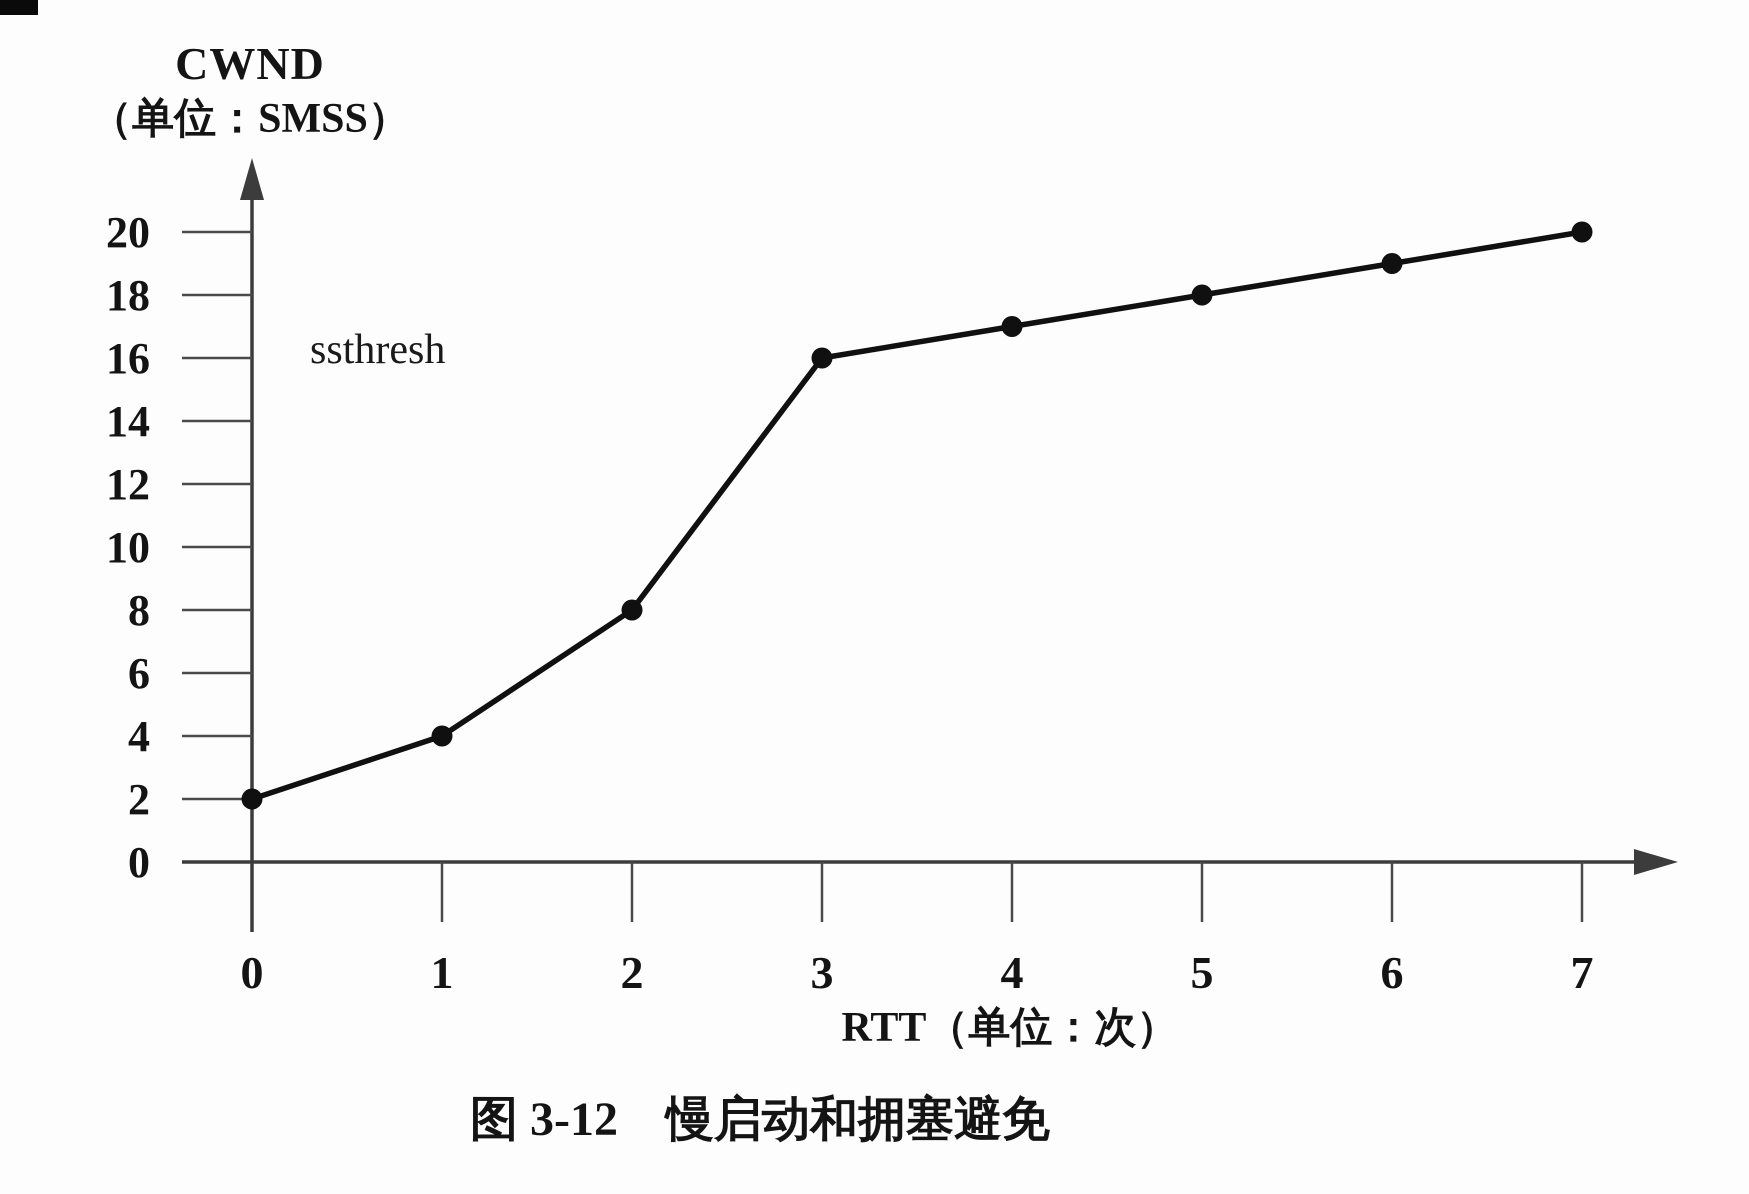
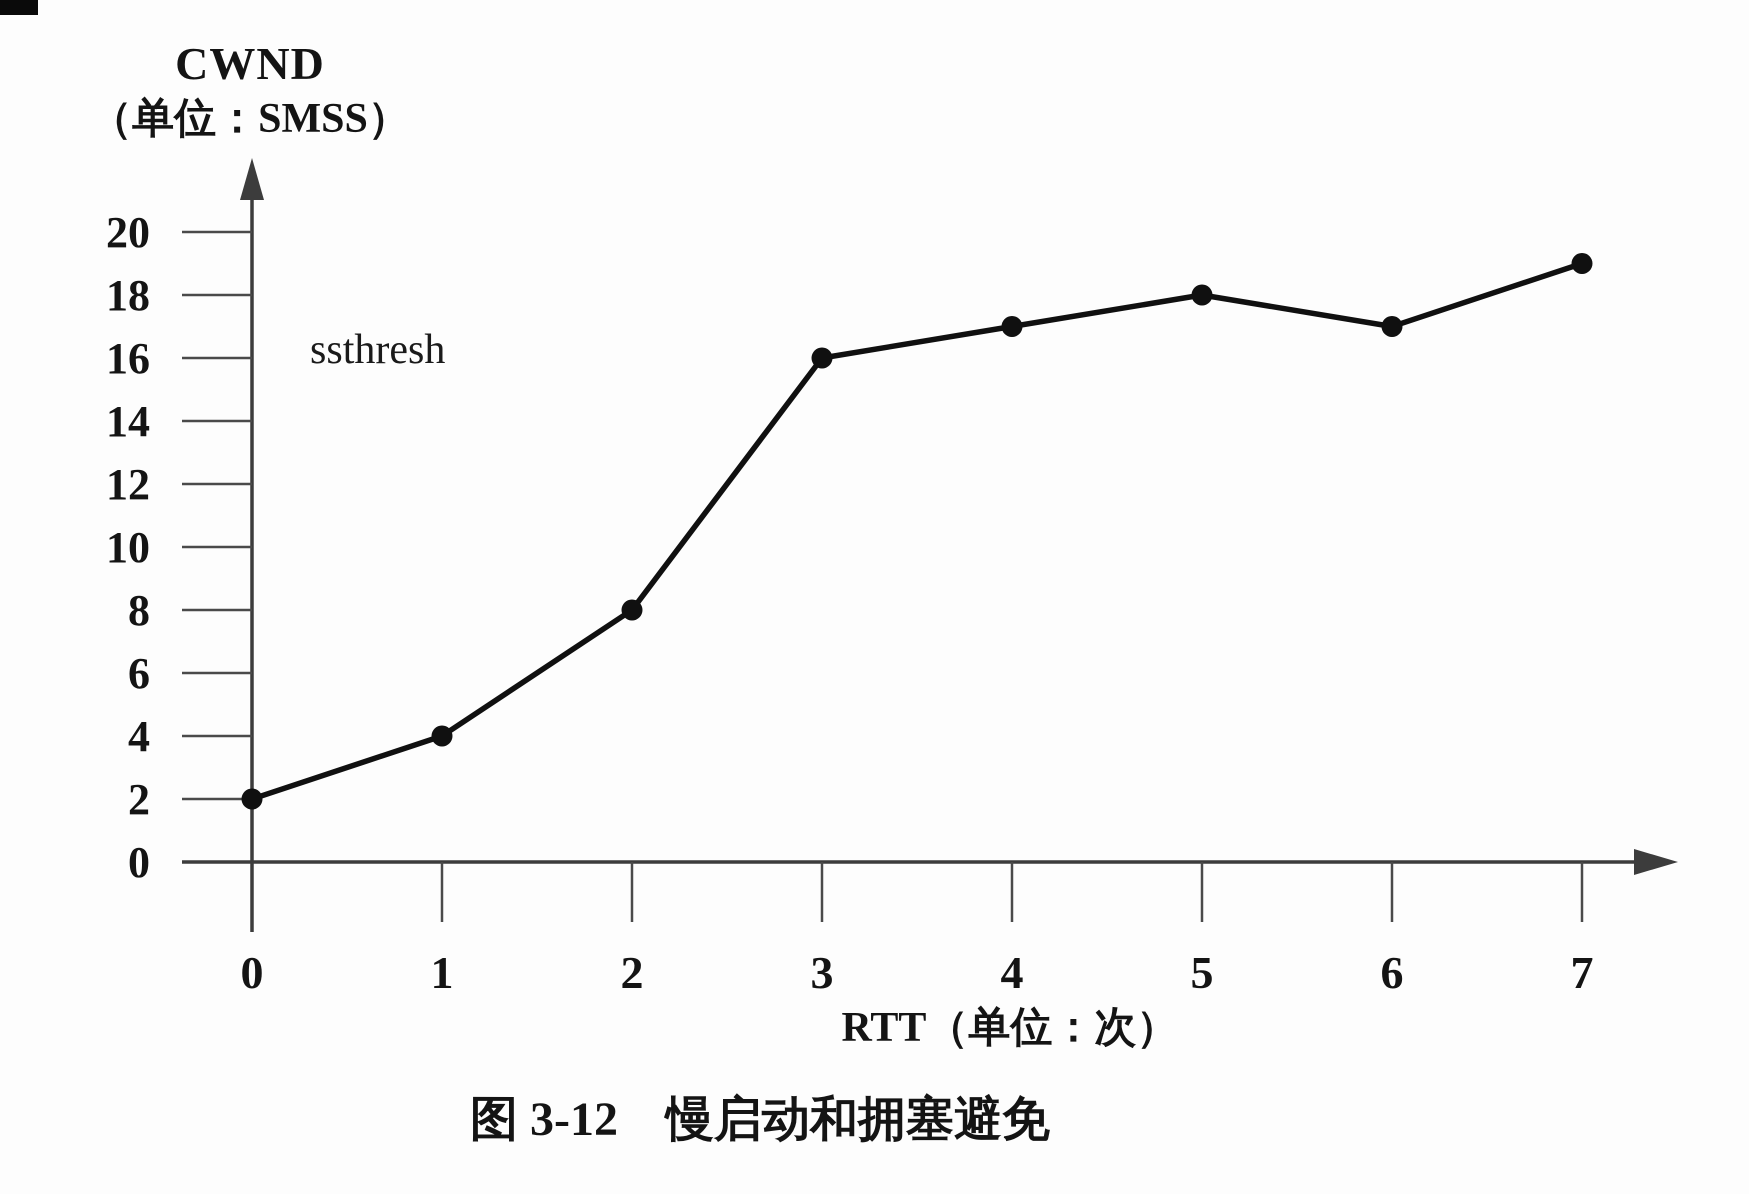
6: 19 -> 17
7: 20 -> 19
